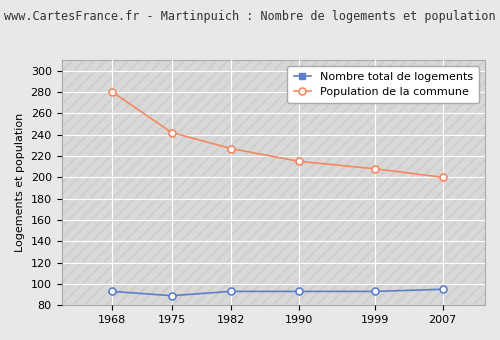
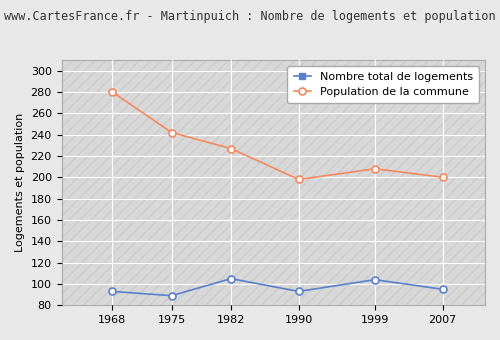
Nombre total de logements/1982: 93 -> 105
Population de la commune/1990: 215 -> 198
Nombre total de logements/1999: 93 -> 104
